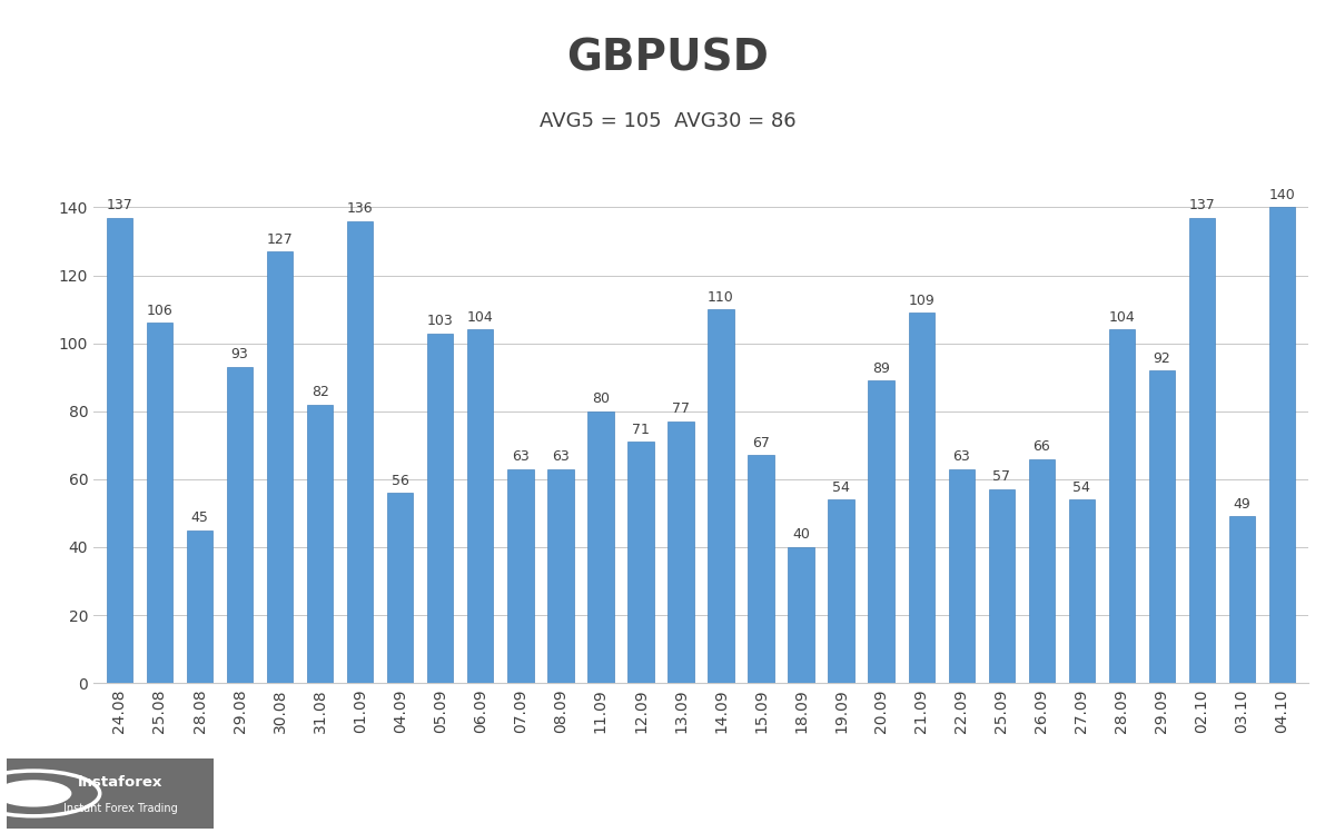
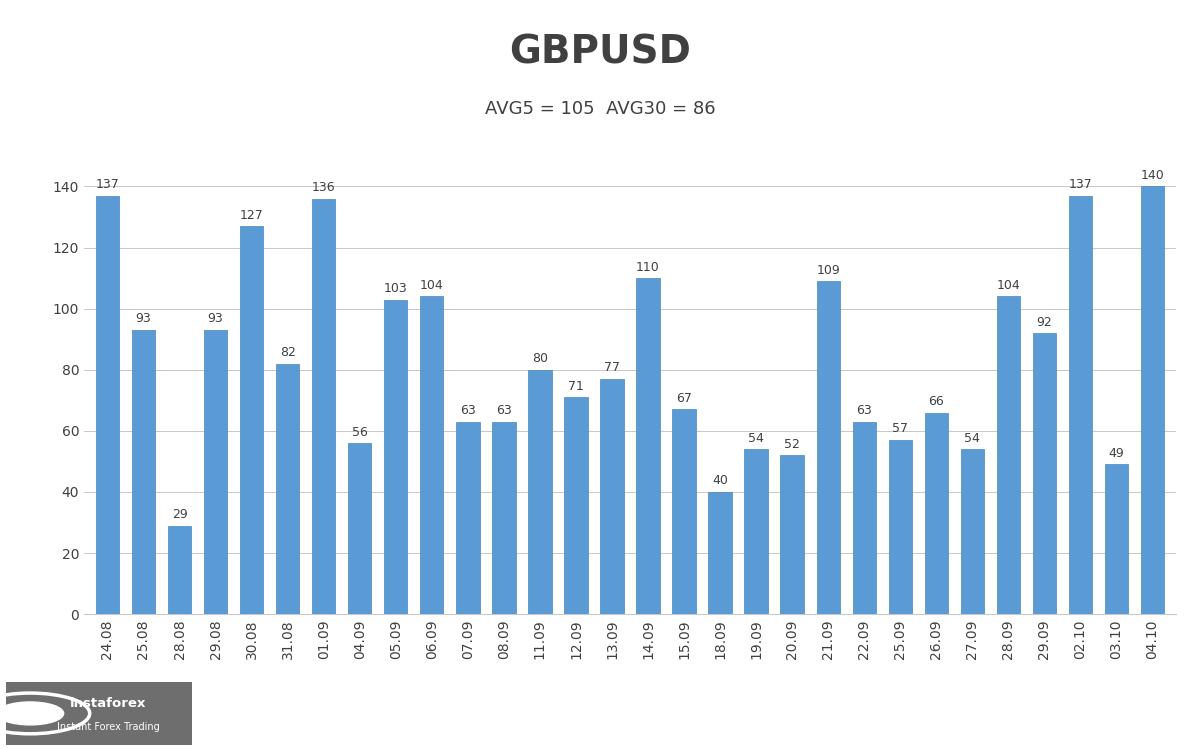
25.08: 106 -> 93
28.08: 45 -> 29
20.09: 89 -> 52
